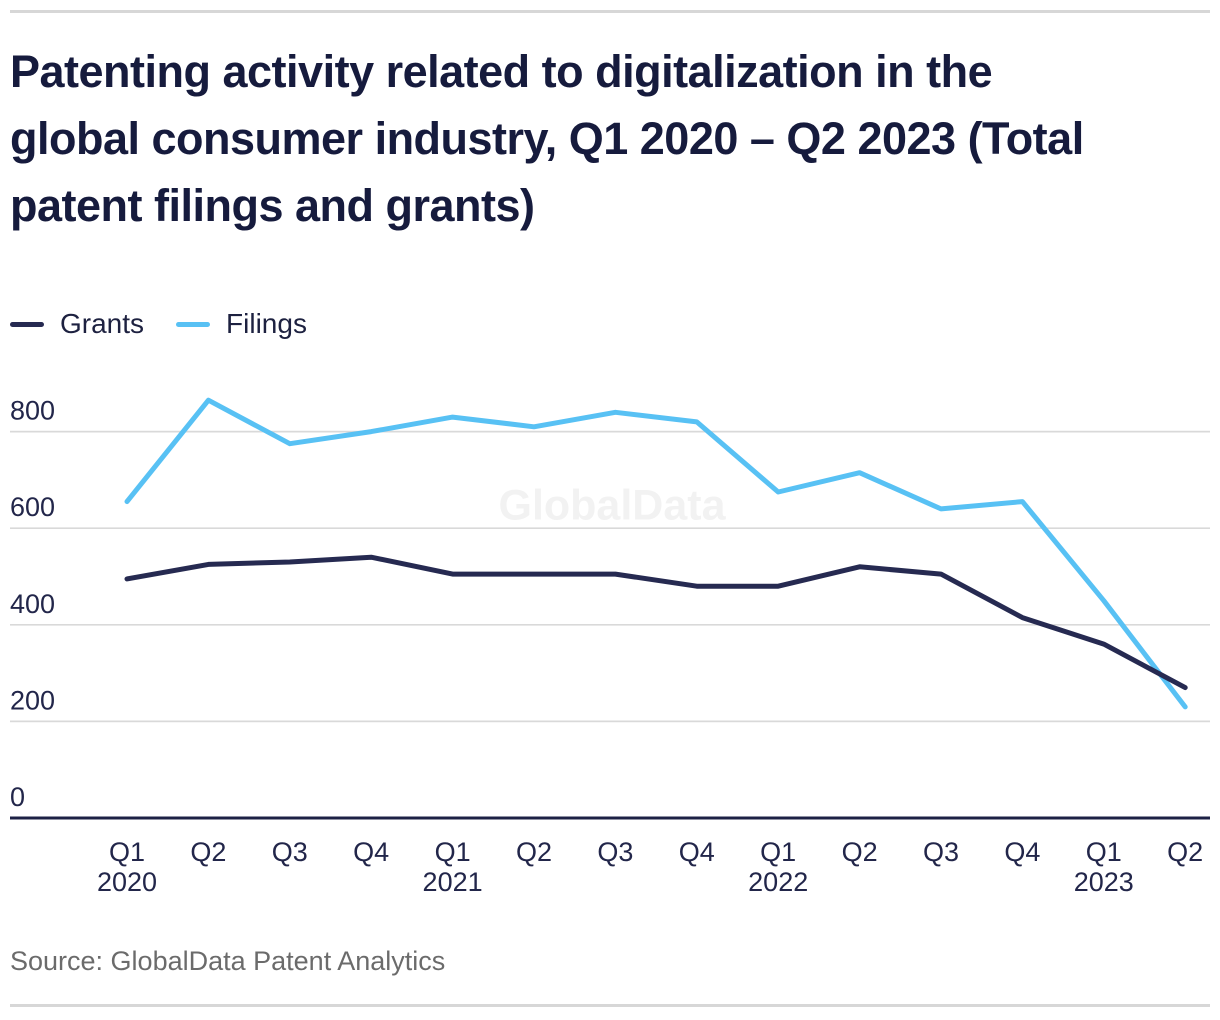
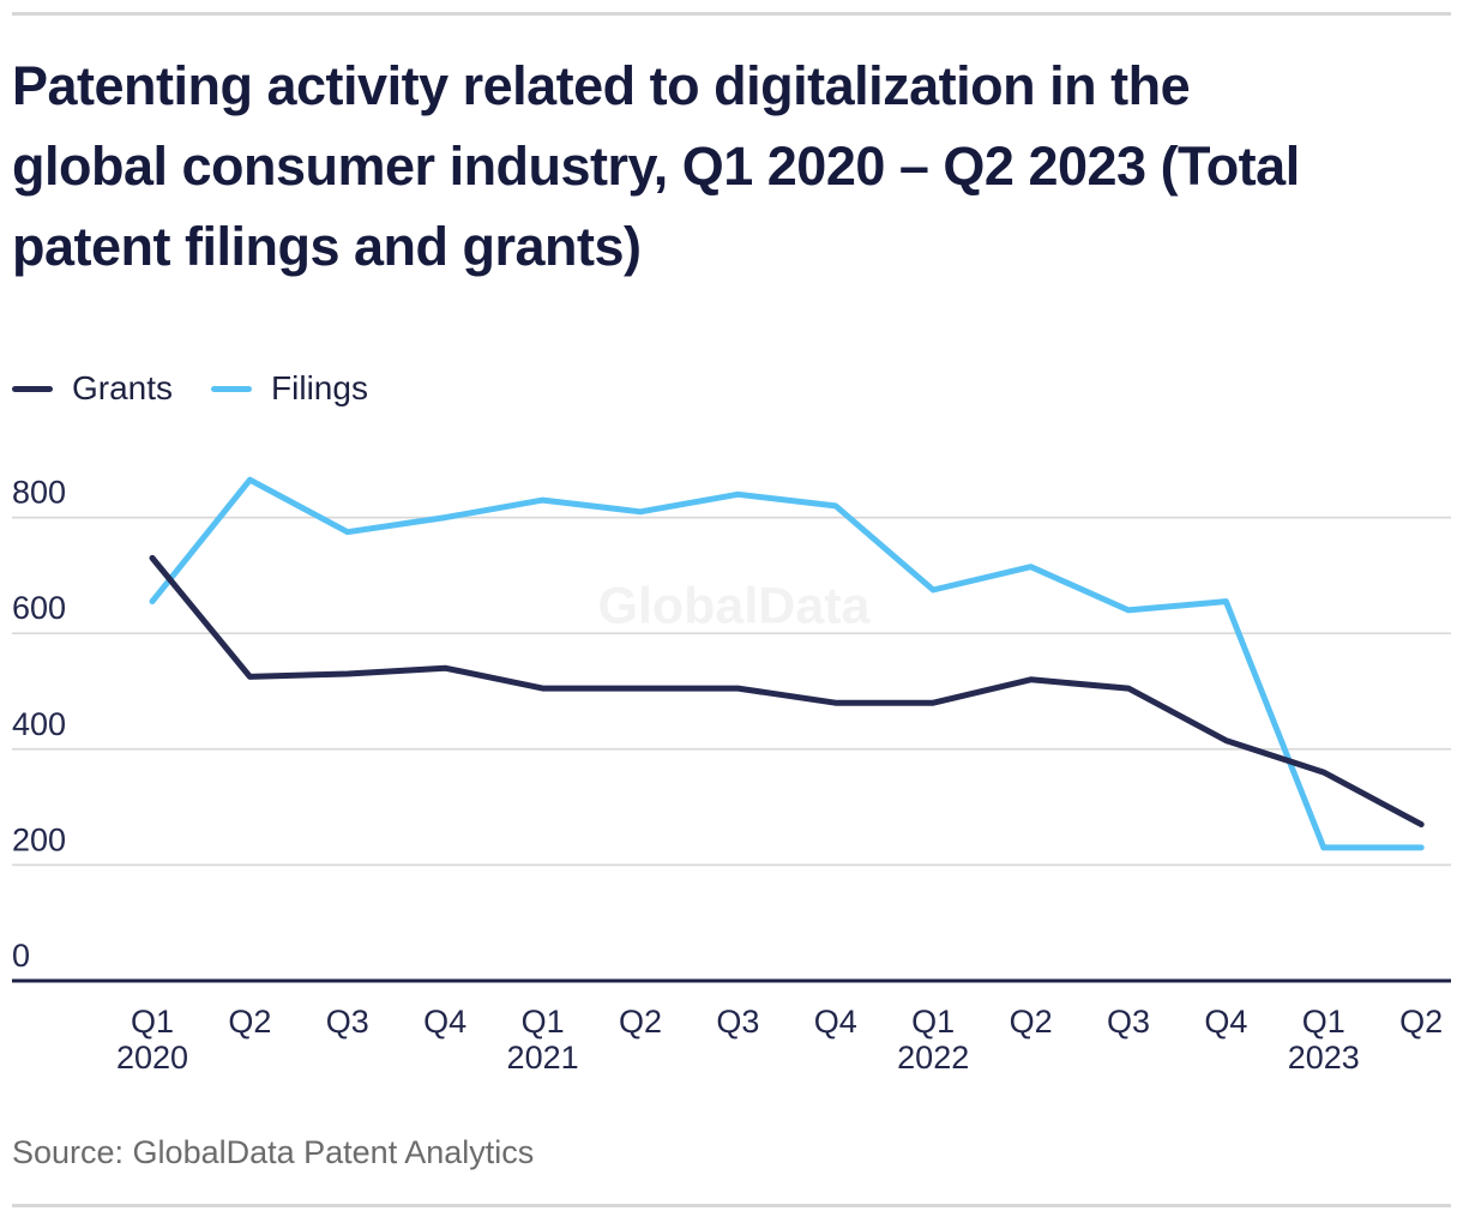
Grants/Q1 2020: 500 -> 730
Filings/Q1 2023: 450 -> 230
